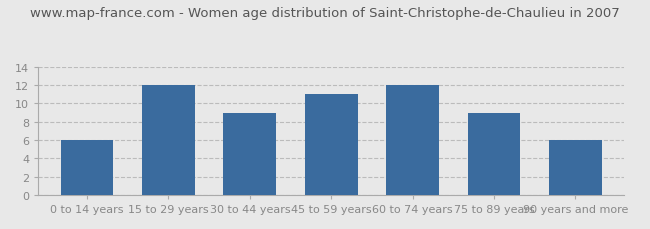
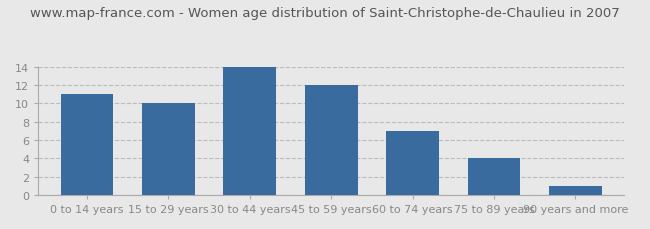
0 to 14 years: 6 -> 11
15 to 29 years: 12 -> 10
30 to 44 years: 9 -> 14
45 to 59 years: 11 -> 12
60 to 74 years: 12 -> 7
75 to 89 years: 9 -> 4
90 years and more: 6 -> 1
